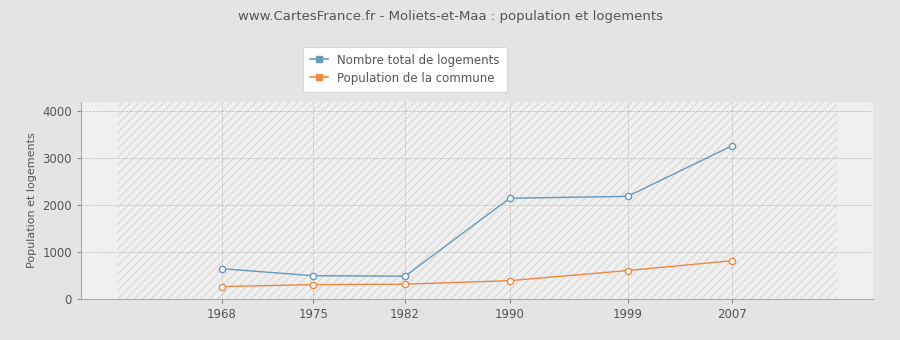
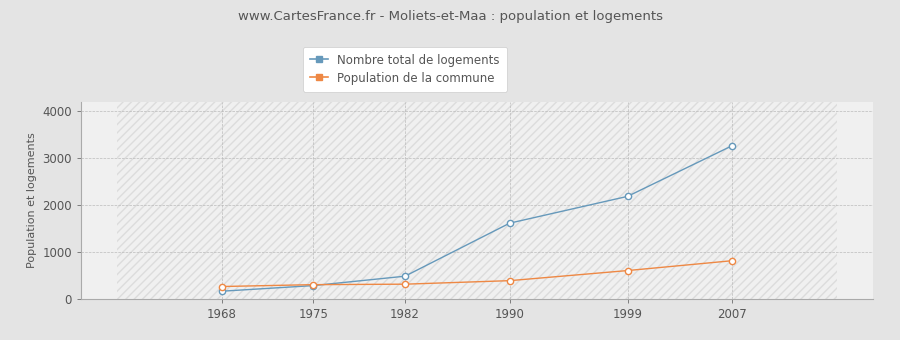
Nombre total de logements/1968: 650 -> 170
Nombre total de logements/1975: 500 -> 290
Nombre total de logements/1990: 2150 -> 1620
